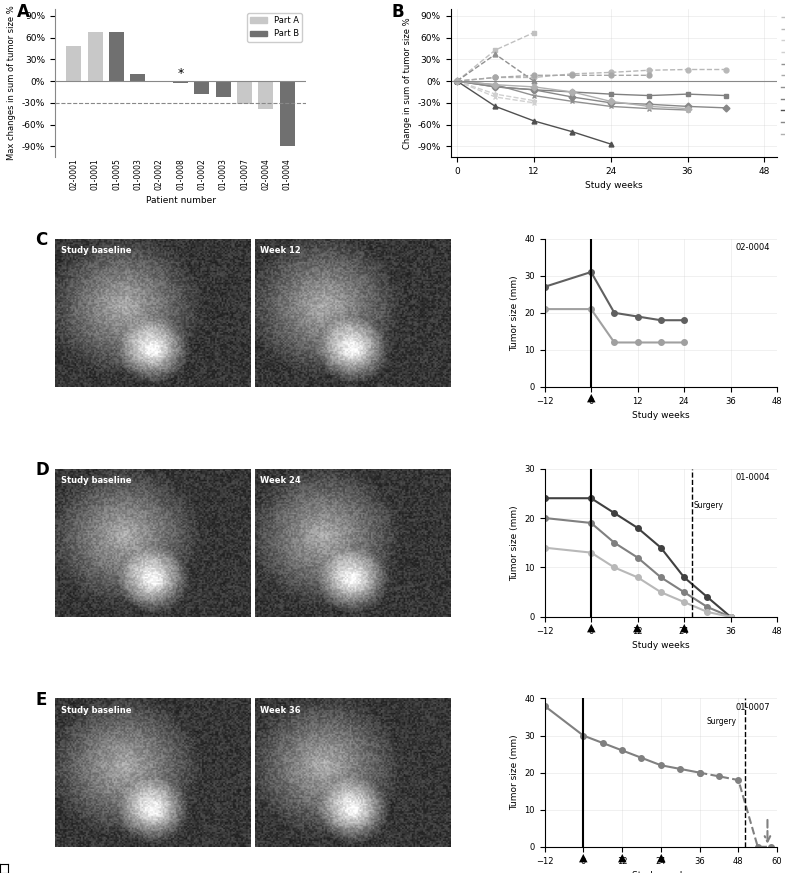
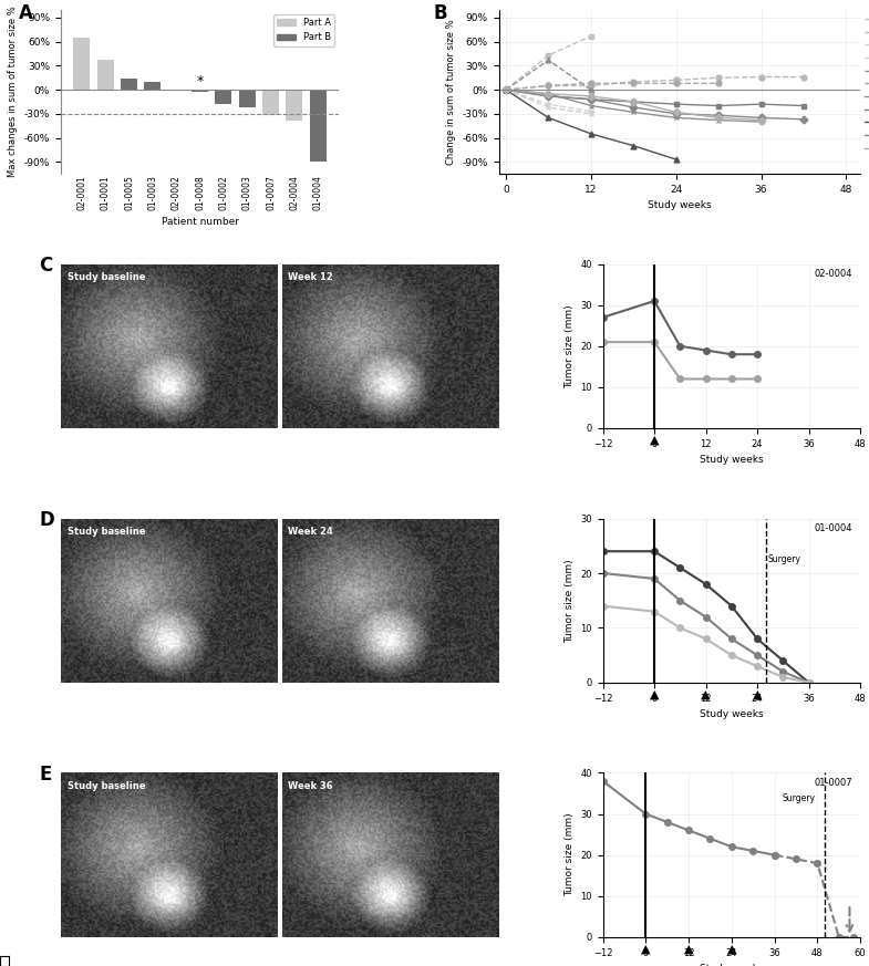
02-0001: 48% -> 65%
01-0001: 68% -> 37%
01-0005: 68% -> 14%
